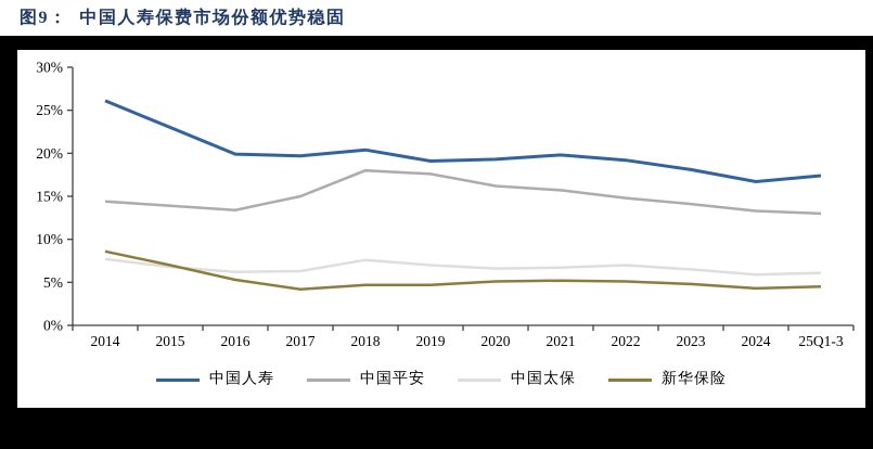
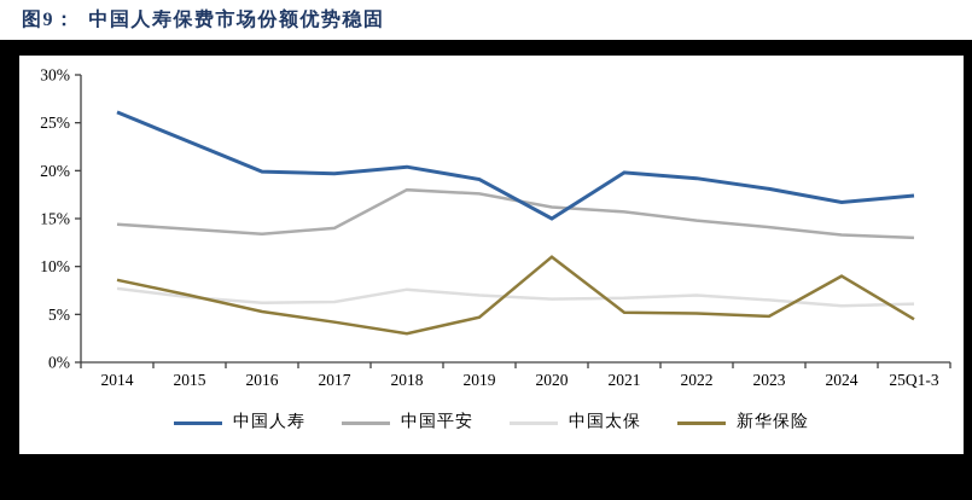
中国平安/2017: 15% -> 14%
新华保险/2018: 5% -> 3%
中国人寿/2020: 19% -> 15%
新华保险/2020: 5% -> 11%
新华保险/2024: 4% -> 9%
